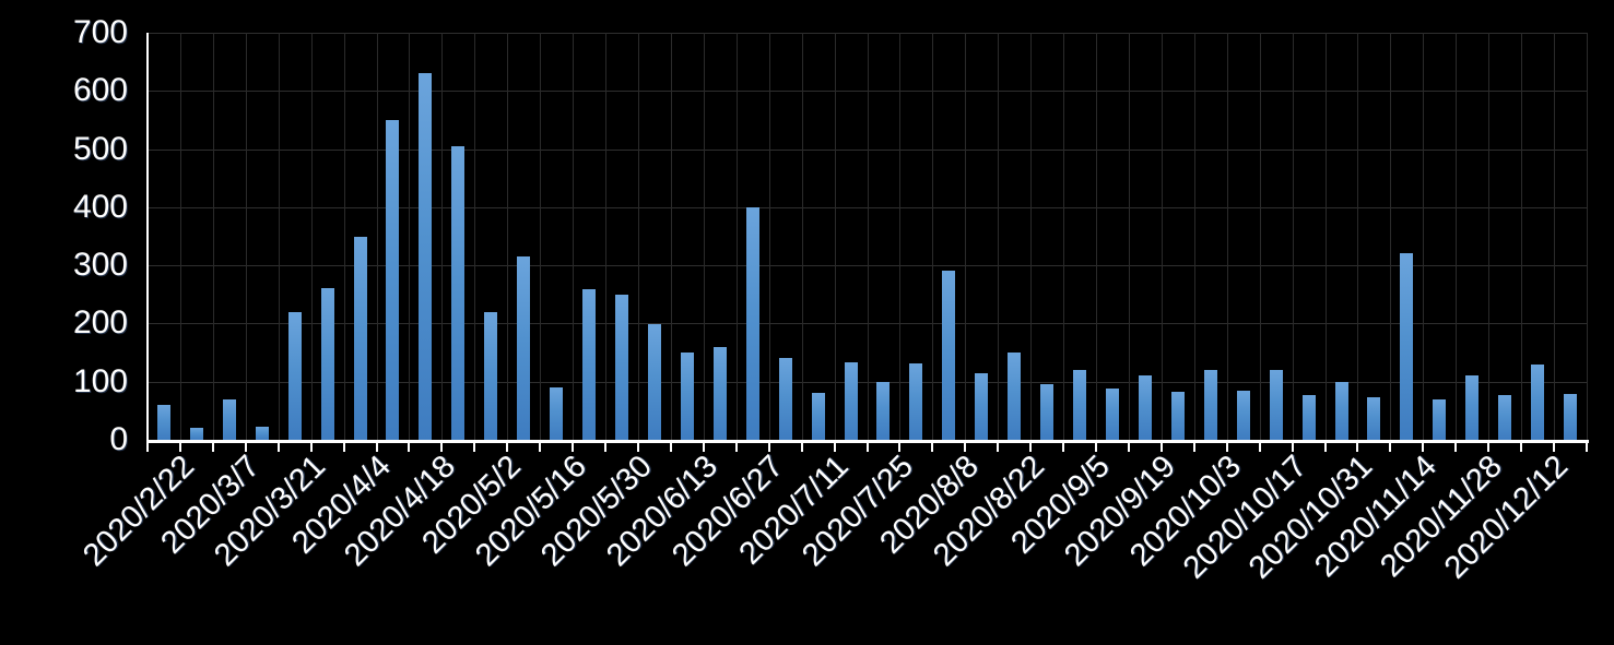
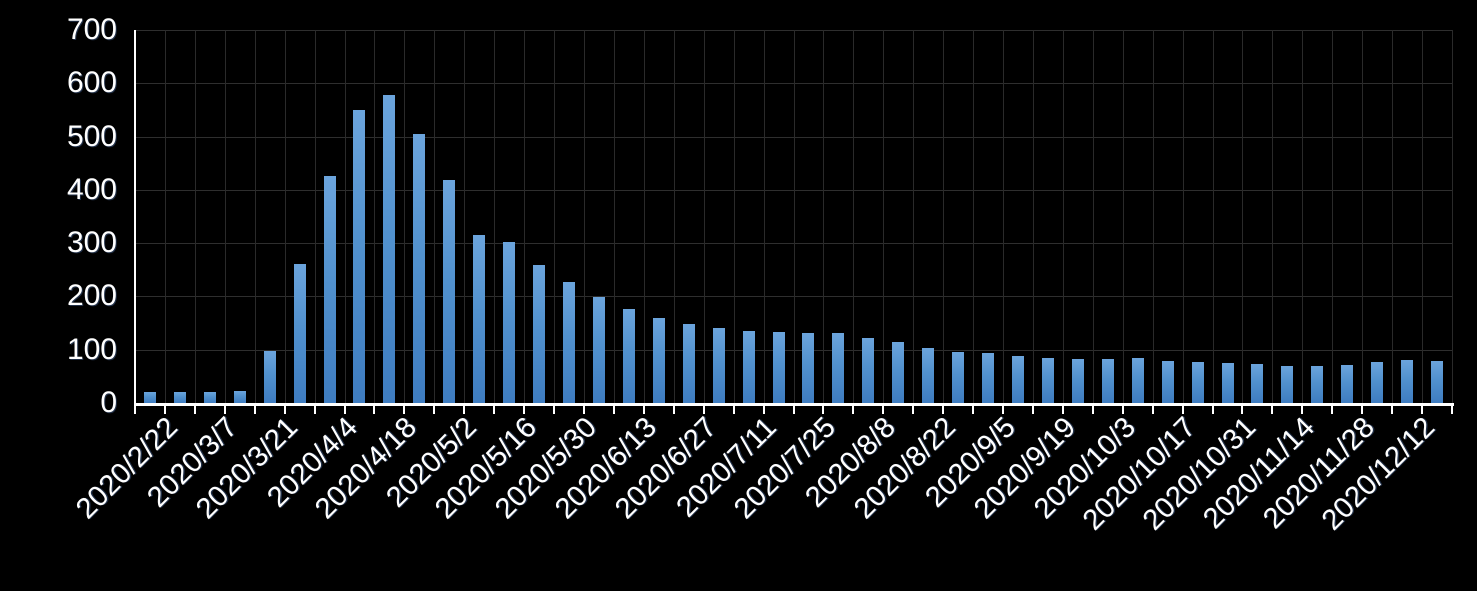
2020/2/22: 60 -> 20
2020/3/7: 70 -> 20
2020/3/21: 220 -> 100
2020/4/4: 350 -> 430
2020/4/18: 630 -> 580
2020/5/2: 220 -> 420
2020/5/16: 90 -> 300
2020/5/30: 250 -> 230
2020/6/13: 150 -> 180
2020/6/27: 400 -> 150
2020/7/11: 80 -> 140
2020/7/25: 100 -> 130
2020/8/8: 290 -> 120
2020/8/22: 150 -> 100
2020/9/5: 120 -> 90
2020/9/19: 110 -> 80
2020/10/3: 120 -> 80
2020/10/17: 120 -> 80
2020/10/31: 100 -> 80
2020/11/14: 320 -> 70
2020/11/28: 110 -> 70
2020/12/12: 130 -> 80
